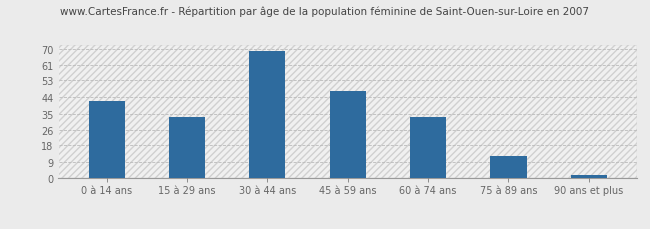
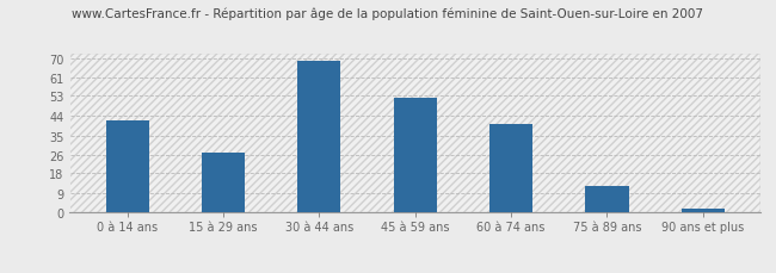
15 à 29 ans: 33 -> 27
45 à 59 ans: 47 -> 52
60 à 74 ans: 33 -> 40
